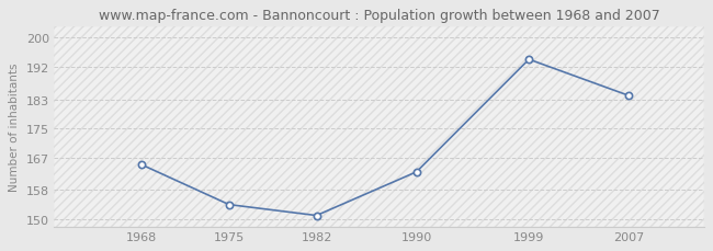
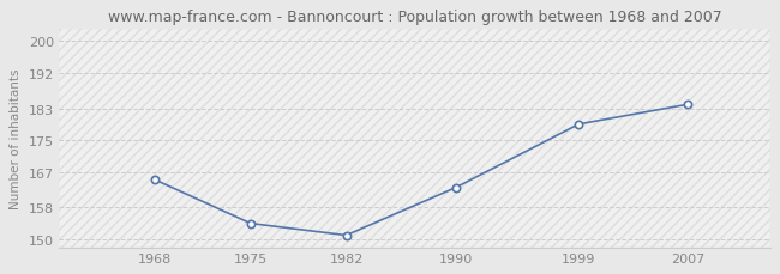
1999: 194 -> 179
